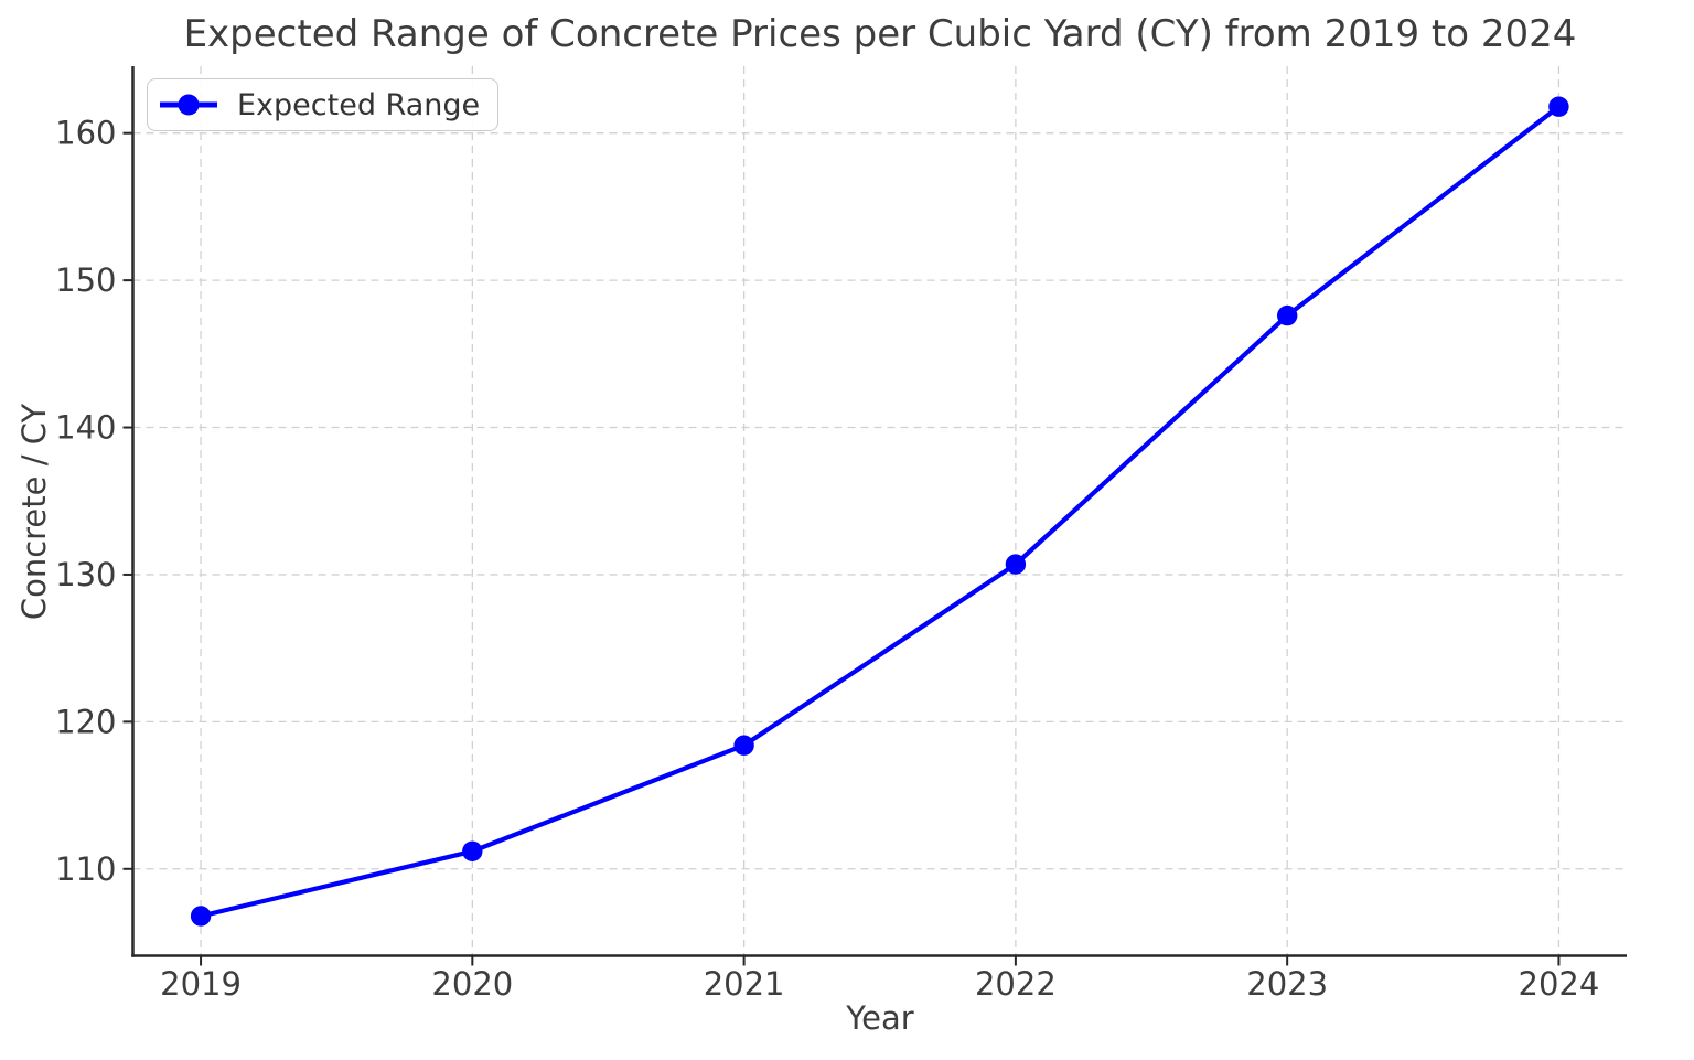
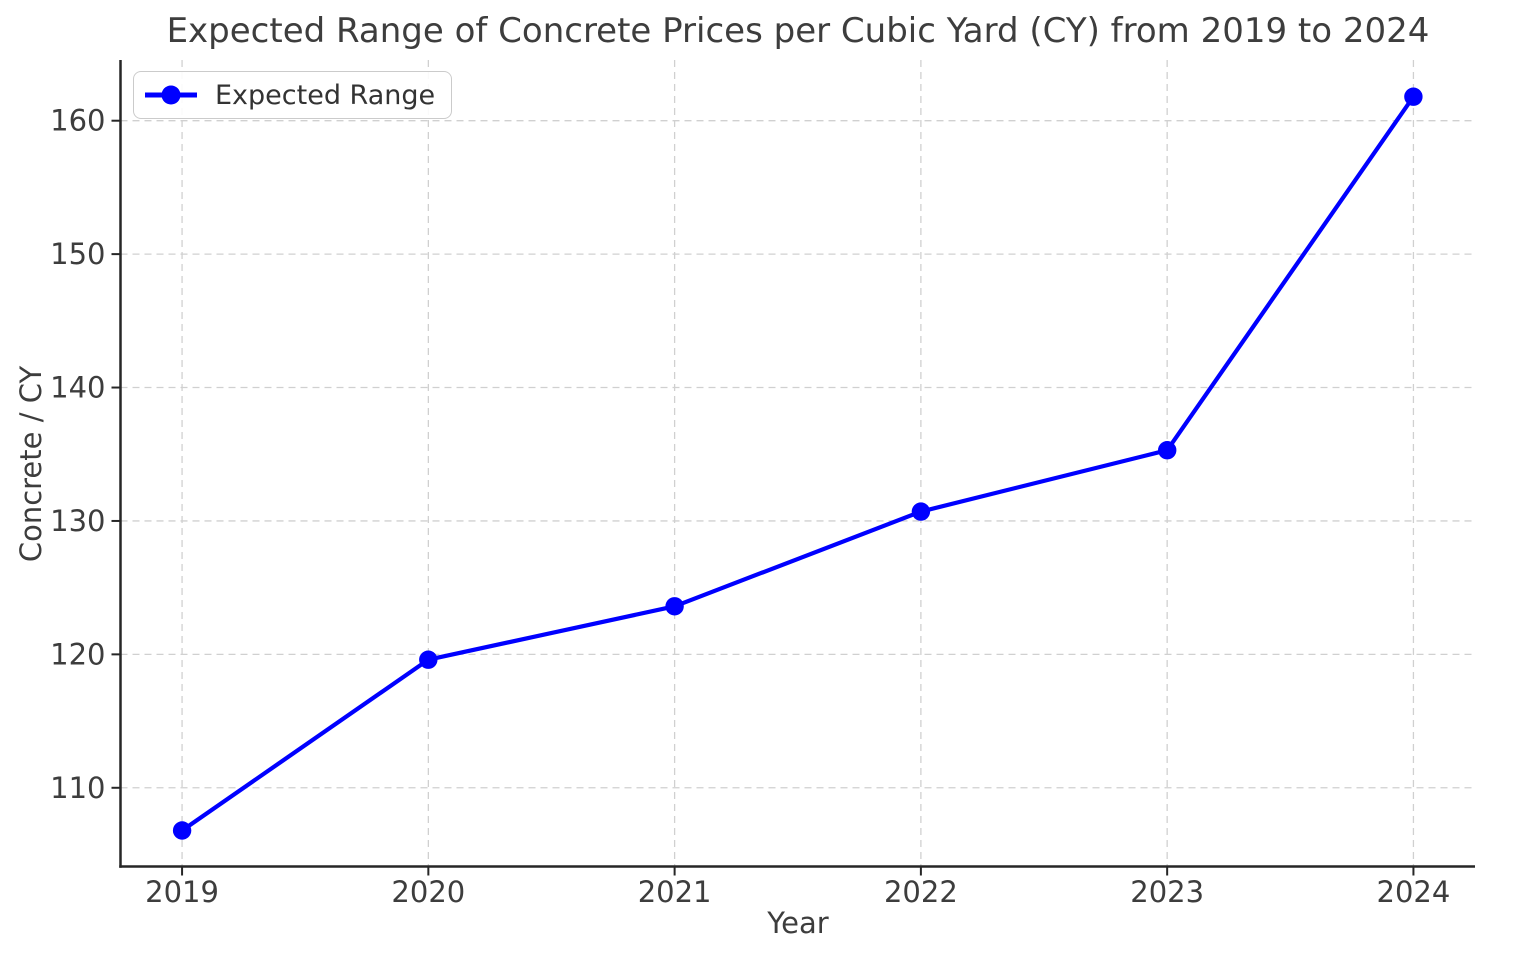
2020: 111.2 -> 119.6
2021: 118.4 -> 123.6
2023: 147.6 -> 135.3
